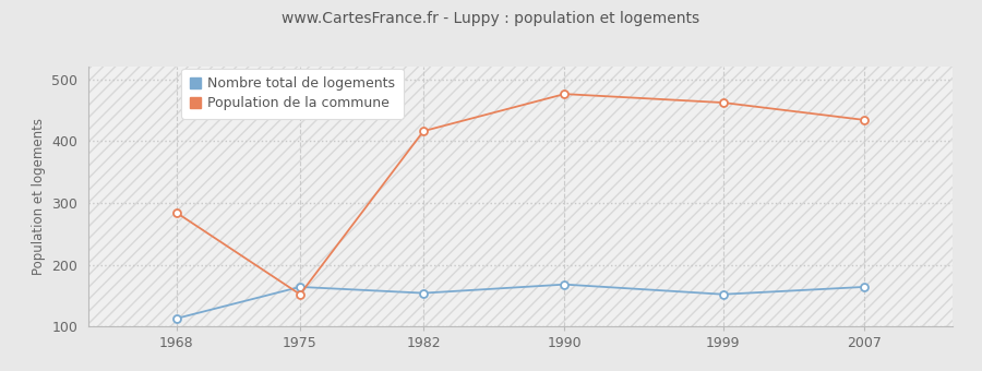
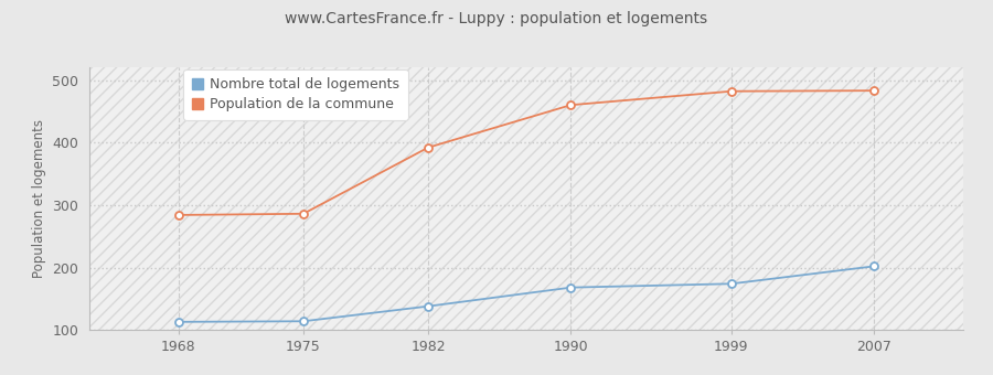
Nombre total de logements/1975: 164 -> 114
Population de la commune/1975: 152 -> 286
Nombre total de logements/1982: 154 -> 138
Population de la commune/1982: 416 -> 392
Population de la commune/1990: 476 -> 460
Nombre total de logements/1999: 152 -> 174
Population de la commune/1999: 462 -> 482
Nombre total de logements/2007: 164 -> 202
Population de la commune/2007: 434 -> 483
